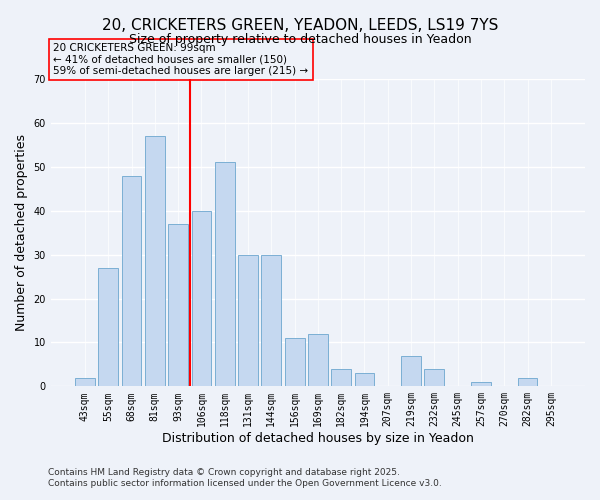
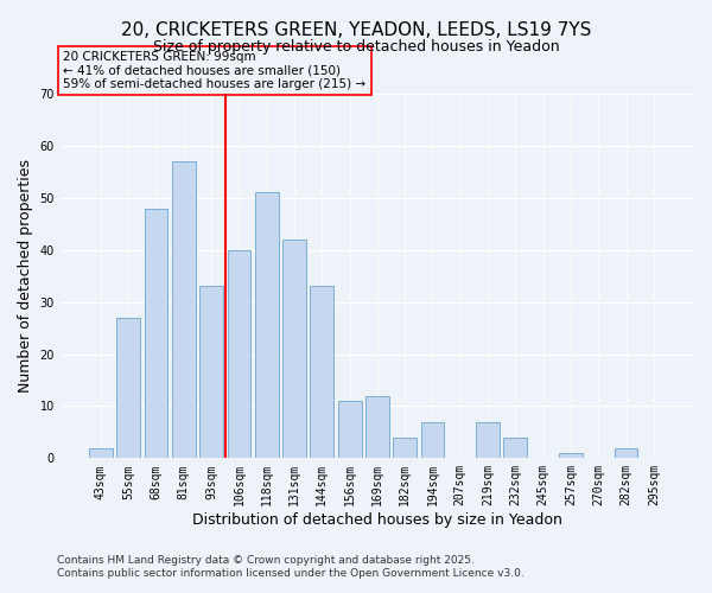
93sqm: 37 -> 33
131sqm: 30 -> 42
144sqm: 30 -> 33
194sqm: 3 -> 7
